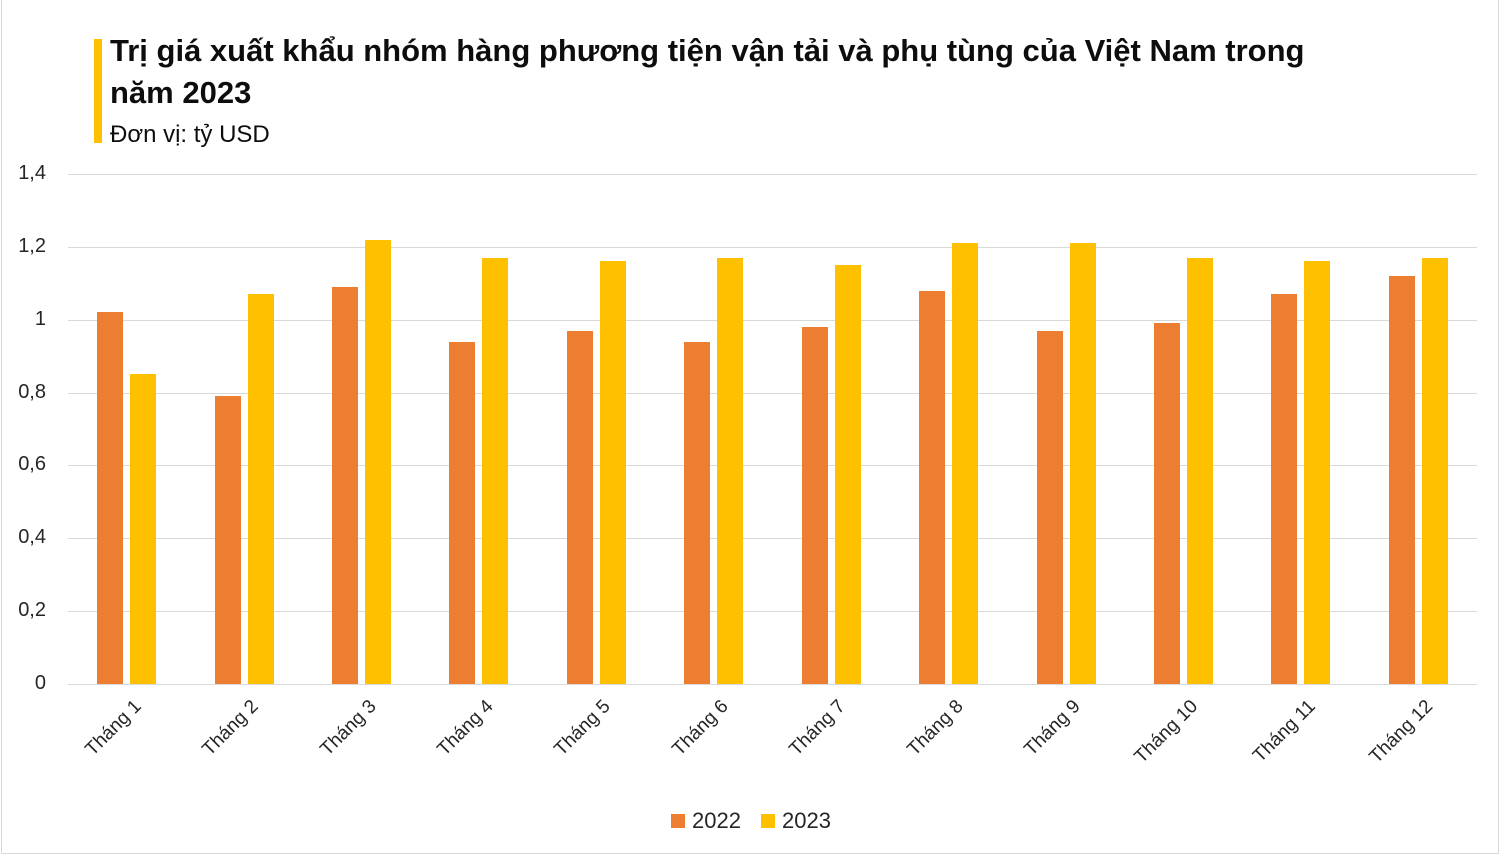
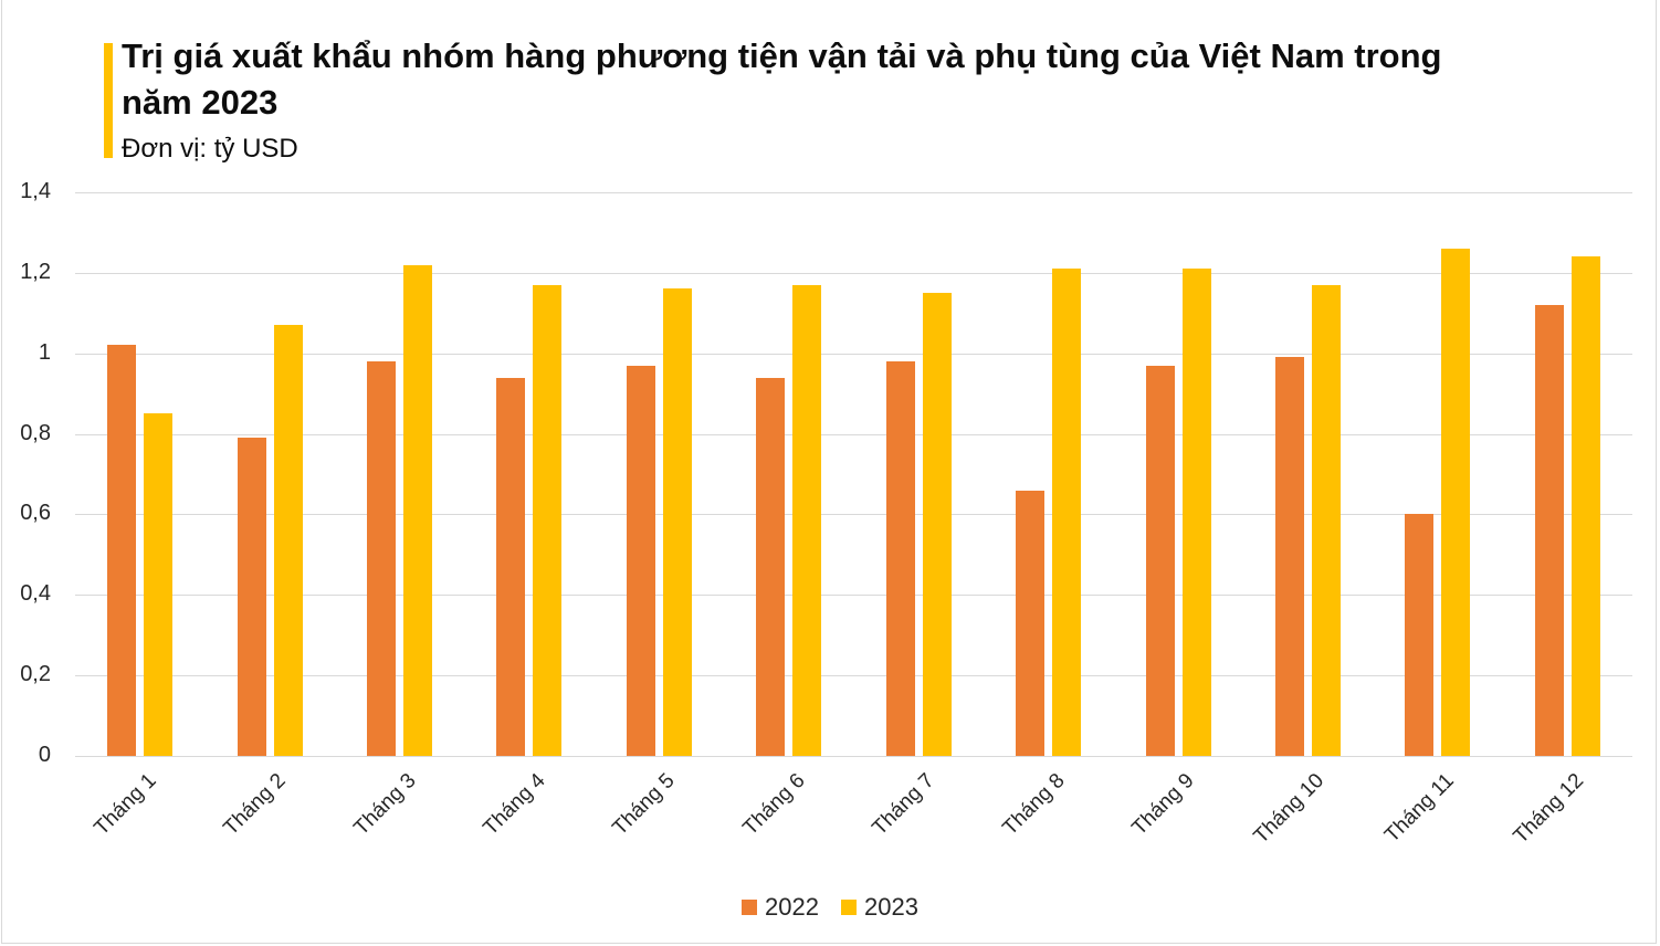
2022/Tháng 3: 1,09 -> 0,98
2022/Tháng 8: 1,08 -> 0,66
2022/Tháng 11: 1,07 -> 0,60
2023/Tháng 11: 1,16 -> 1,26
2023/Tháng 12: 1,17 -> 1,24
